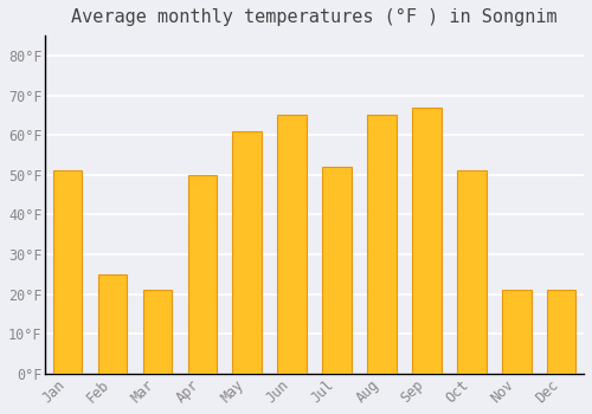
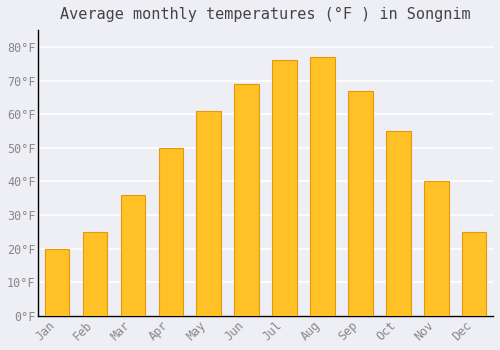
Jan: 51°F -> 20°F
Mar: 21°F -> 36°F
Jun: 65°F -> 69°F
Jul: 52°F -> 76°F
Aug: 65°F -> 77°F
Oct: 51°F -> 55°F
Nov: 21°F -> 40°F
Dec: 21°F -> 25°F
